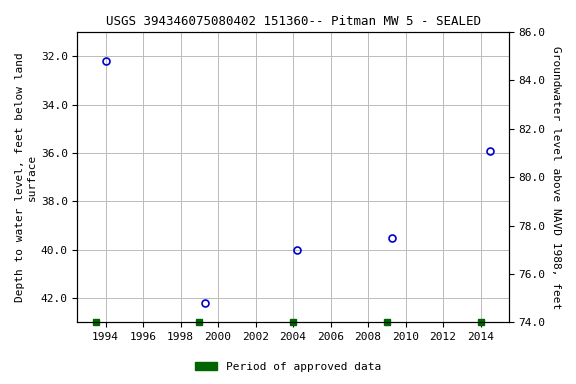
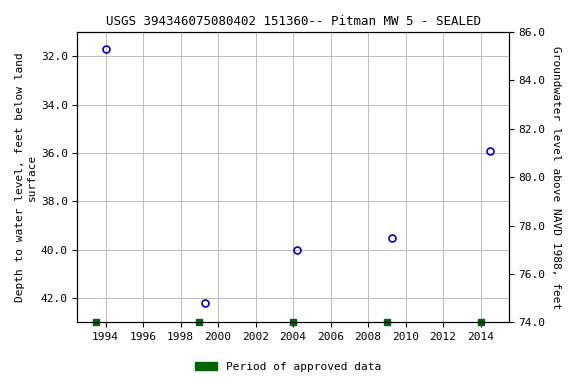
1994: 32.2 -> 31.7
